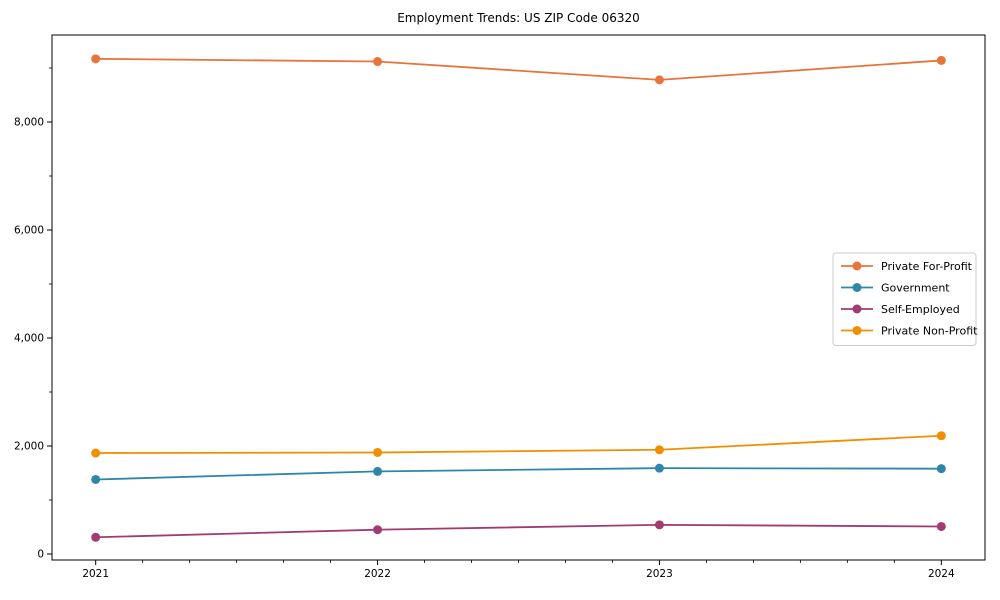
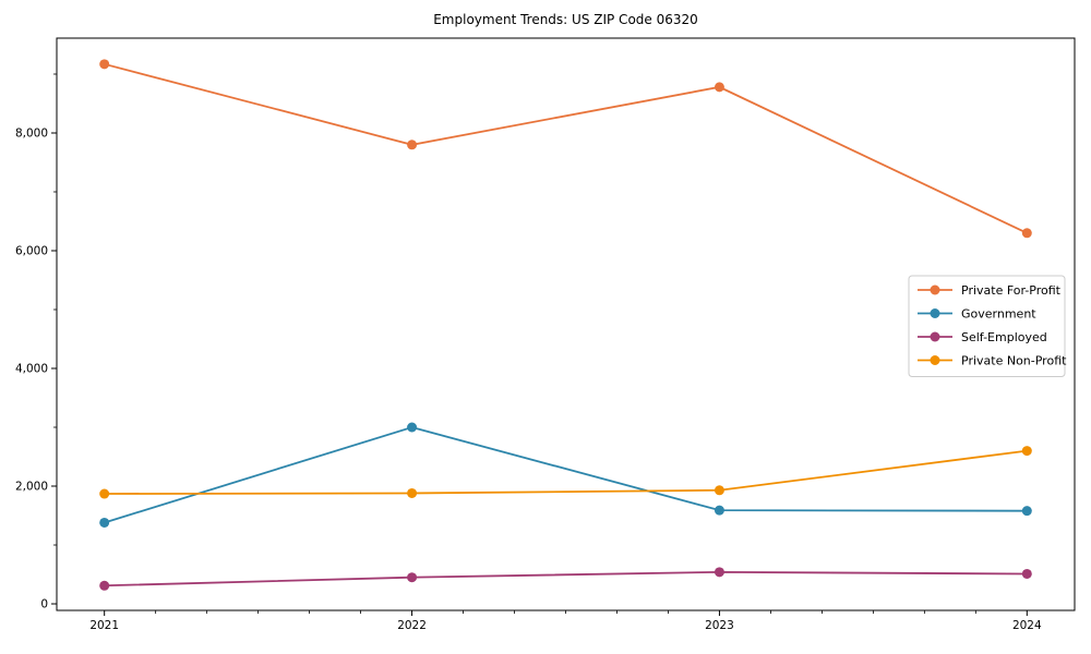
Private For-Profit/2022: 9100 -> 7800
Government/2022: 1500 -> 3000
Private For-Profit/2024: 9100 -> 6300
Private Non-Profit/2024: 2200 -> 2600
